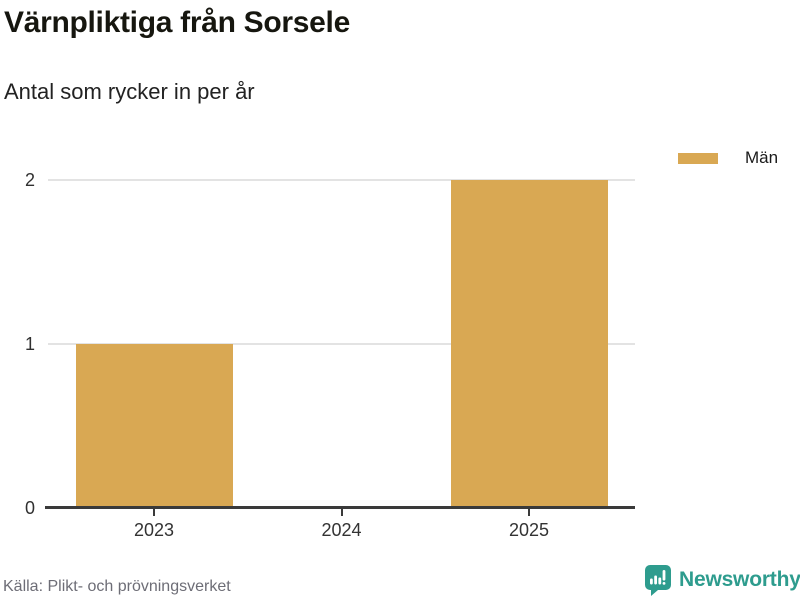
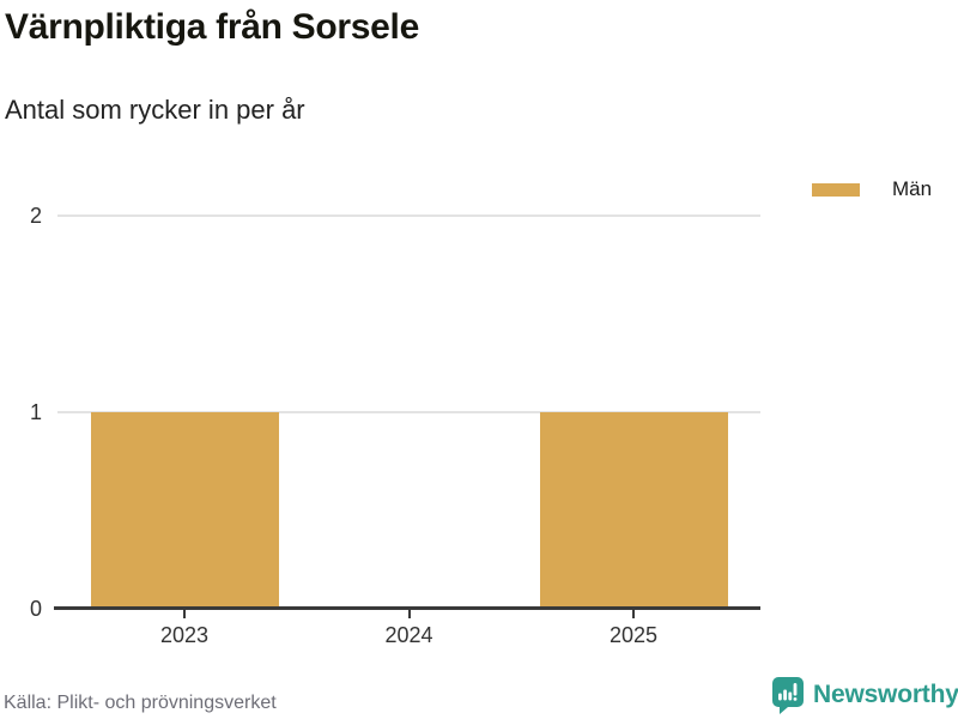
2025: 2 -> 1
